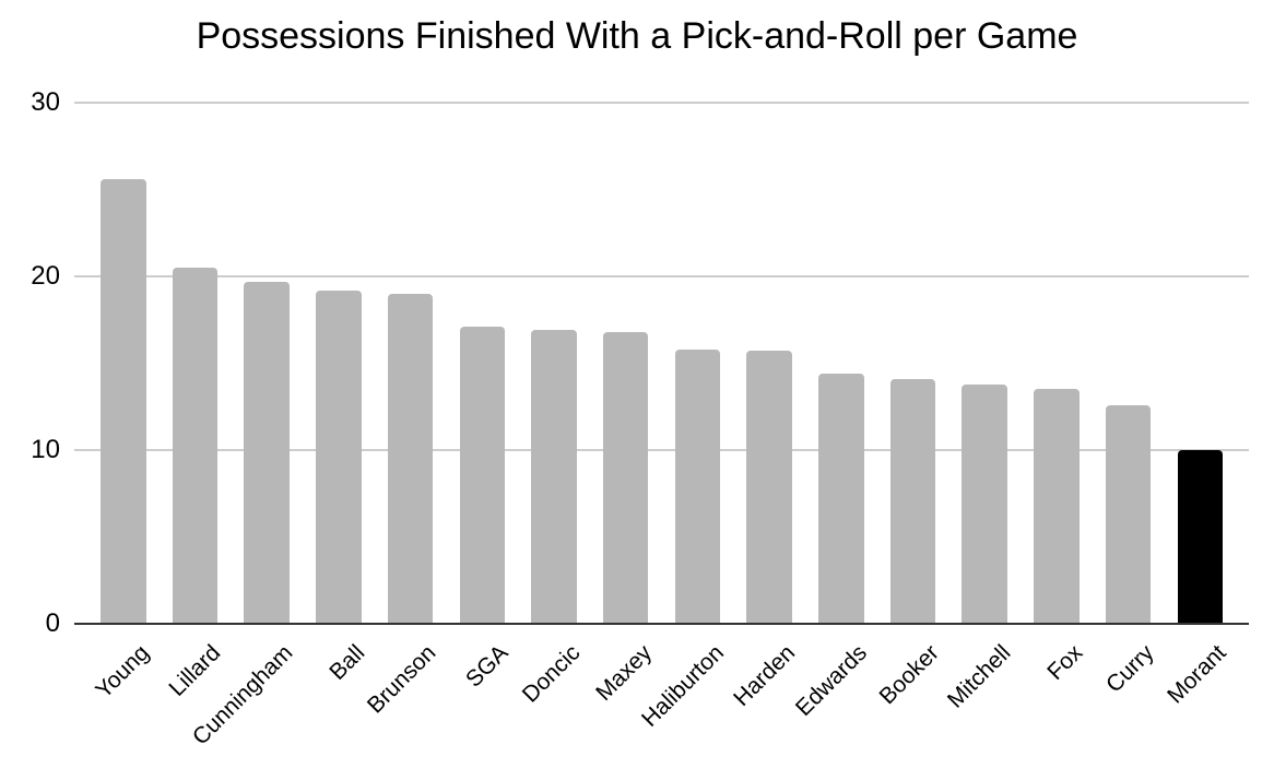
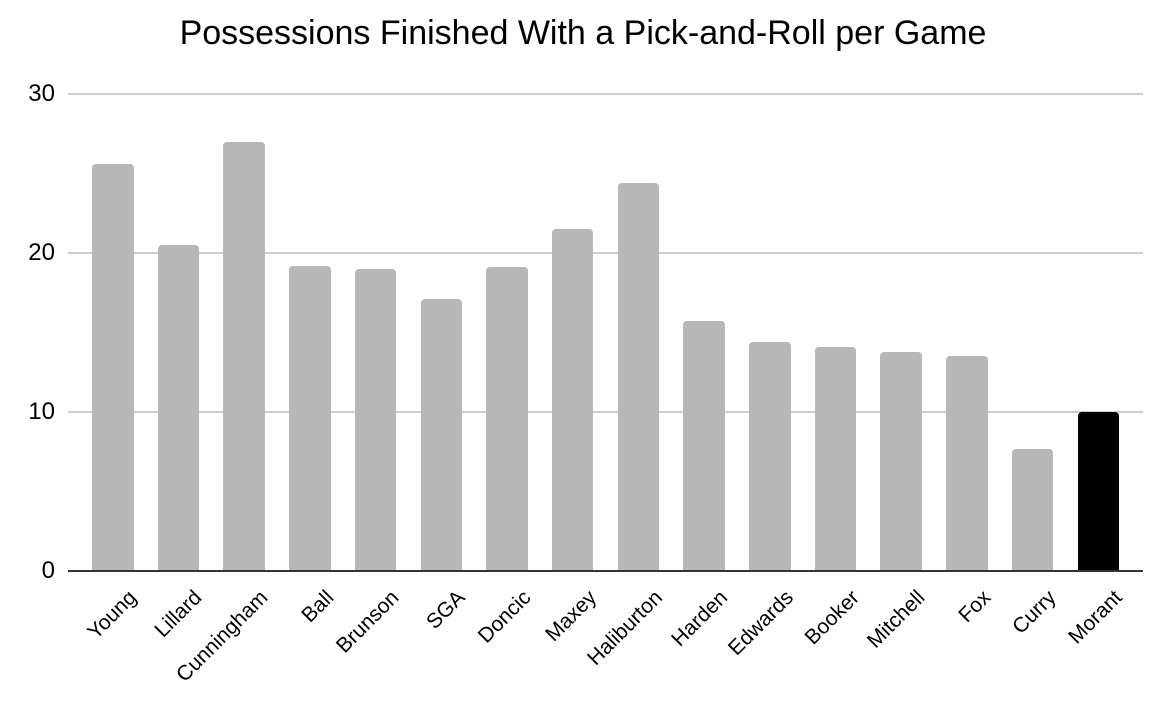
Cunningham: 19.7 -> 27.0
Doncic: 16.9 -> 19.1
Maxey: 16.8 -> 21.5
Haliburton: 15.8 -> 24.4
Curry: 12.6 -> 7.7
